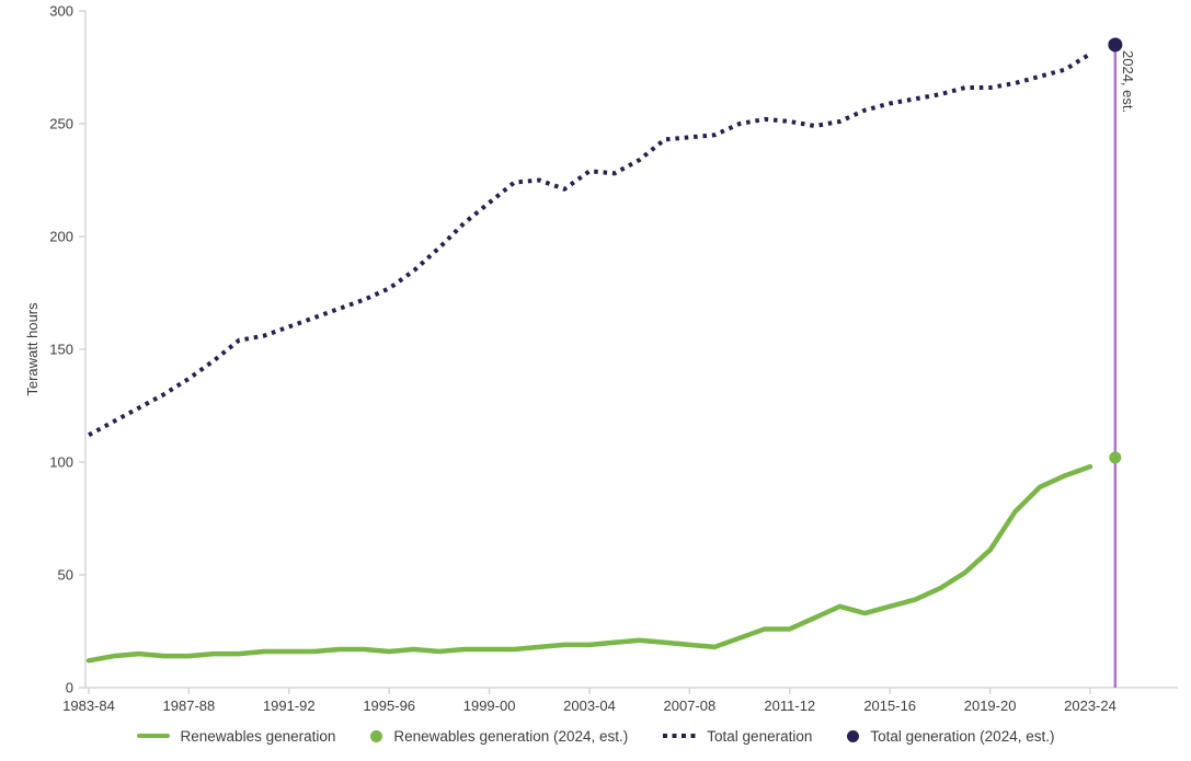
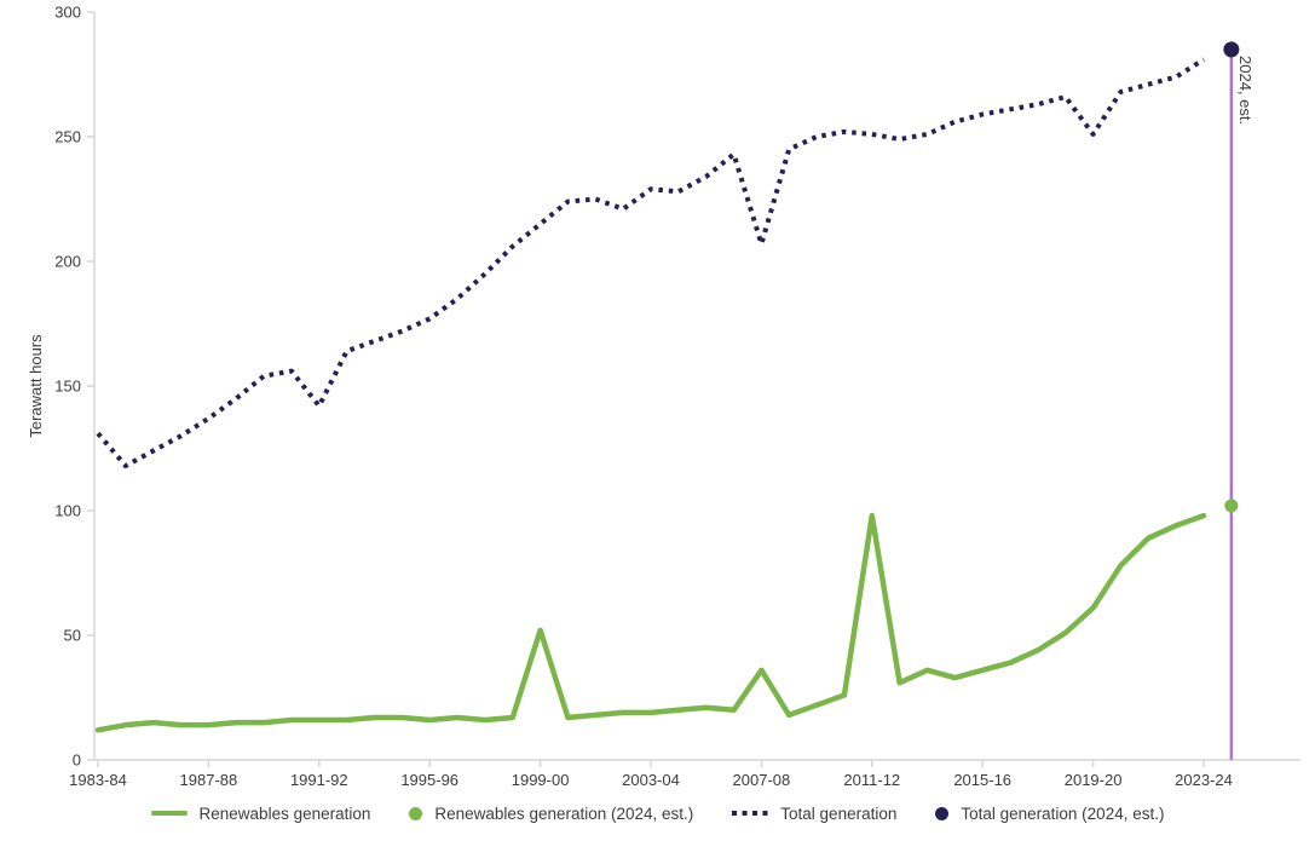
Total generation/1983-84: 112 -> 131
Total generation/1991-92: 160 -> 142
Renewables generation/1999-00: 17 -> 52
Renewables generation/2007-08: 19 -> 36
Total generation/2007-08: 244 -> 207
Renewables generation/2011-12: 26 -> 98
Total generation/2019-20: 266 -> 251
